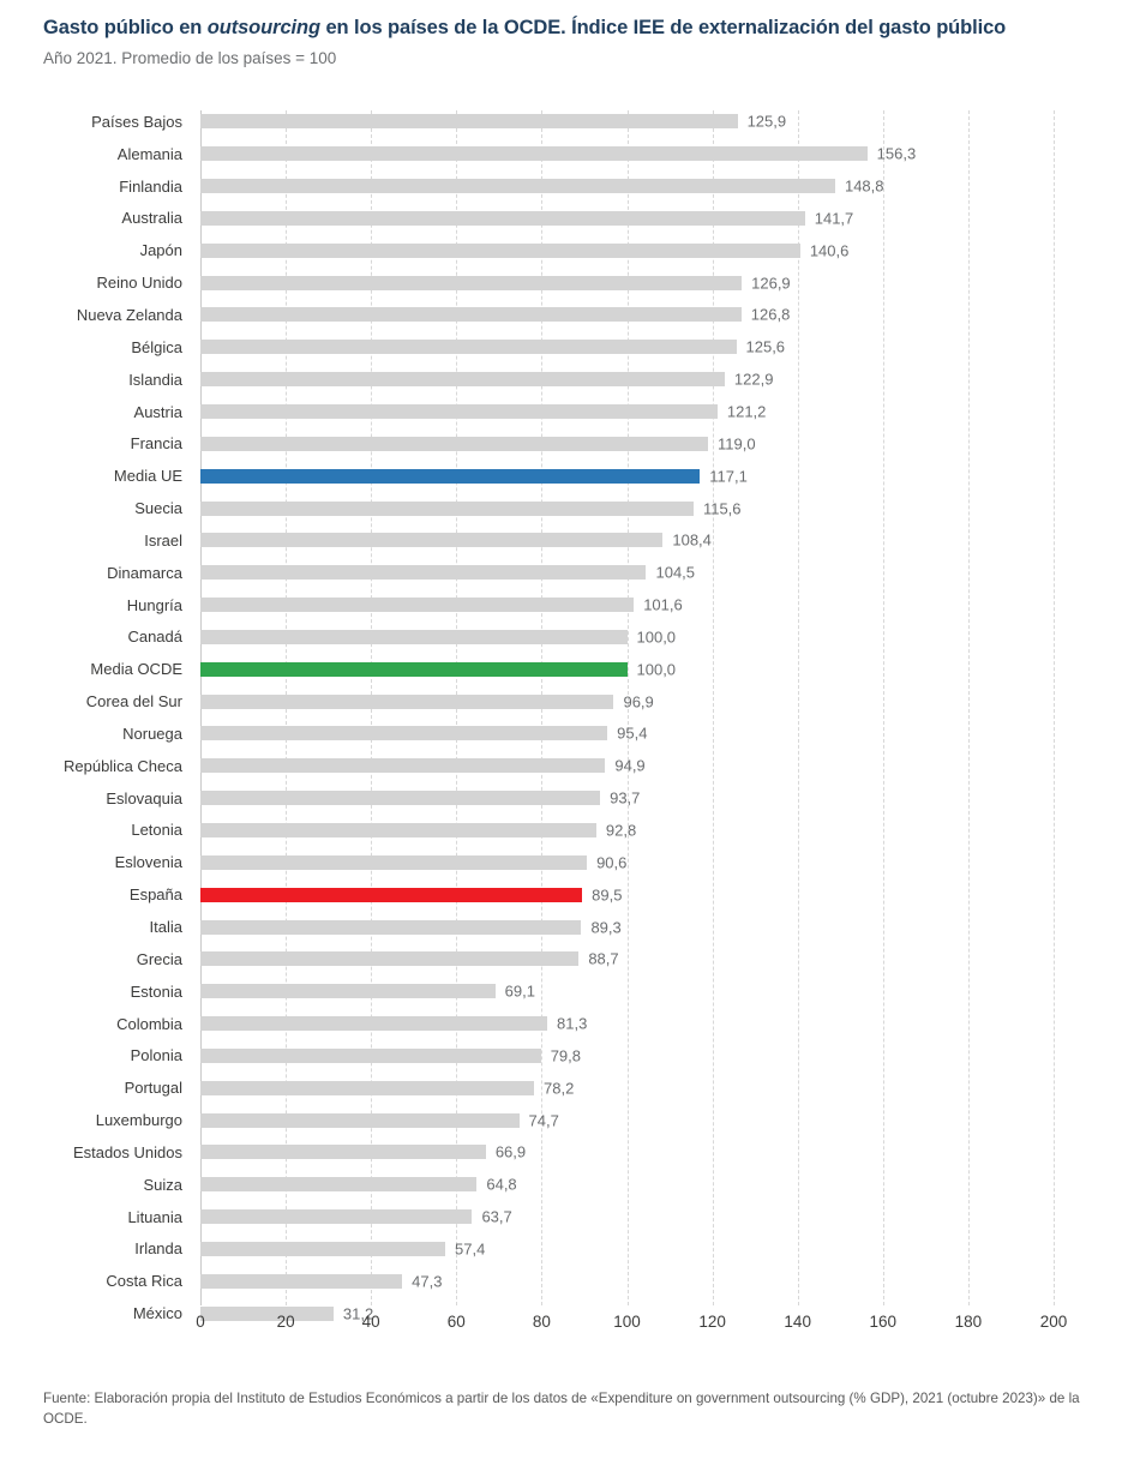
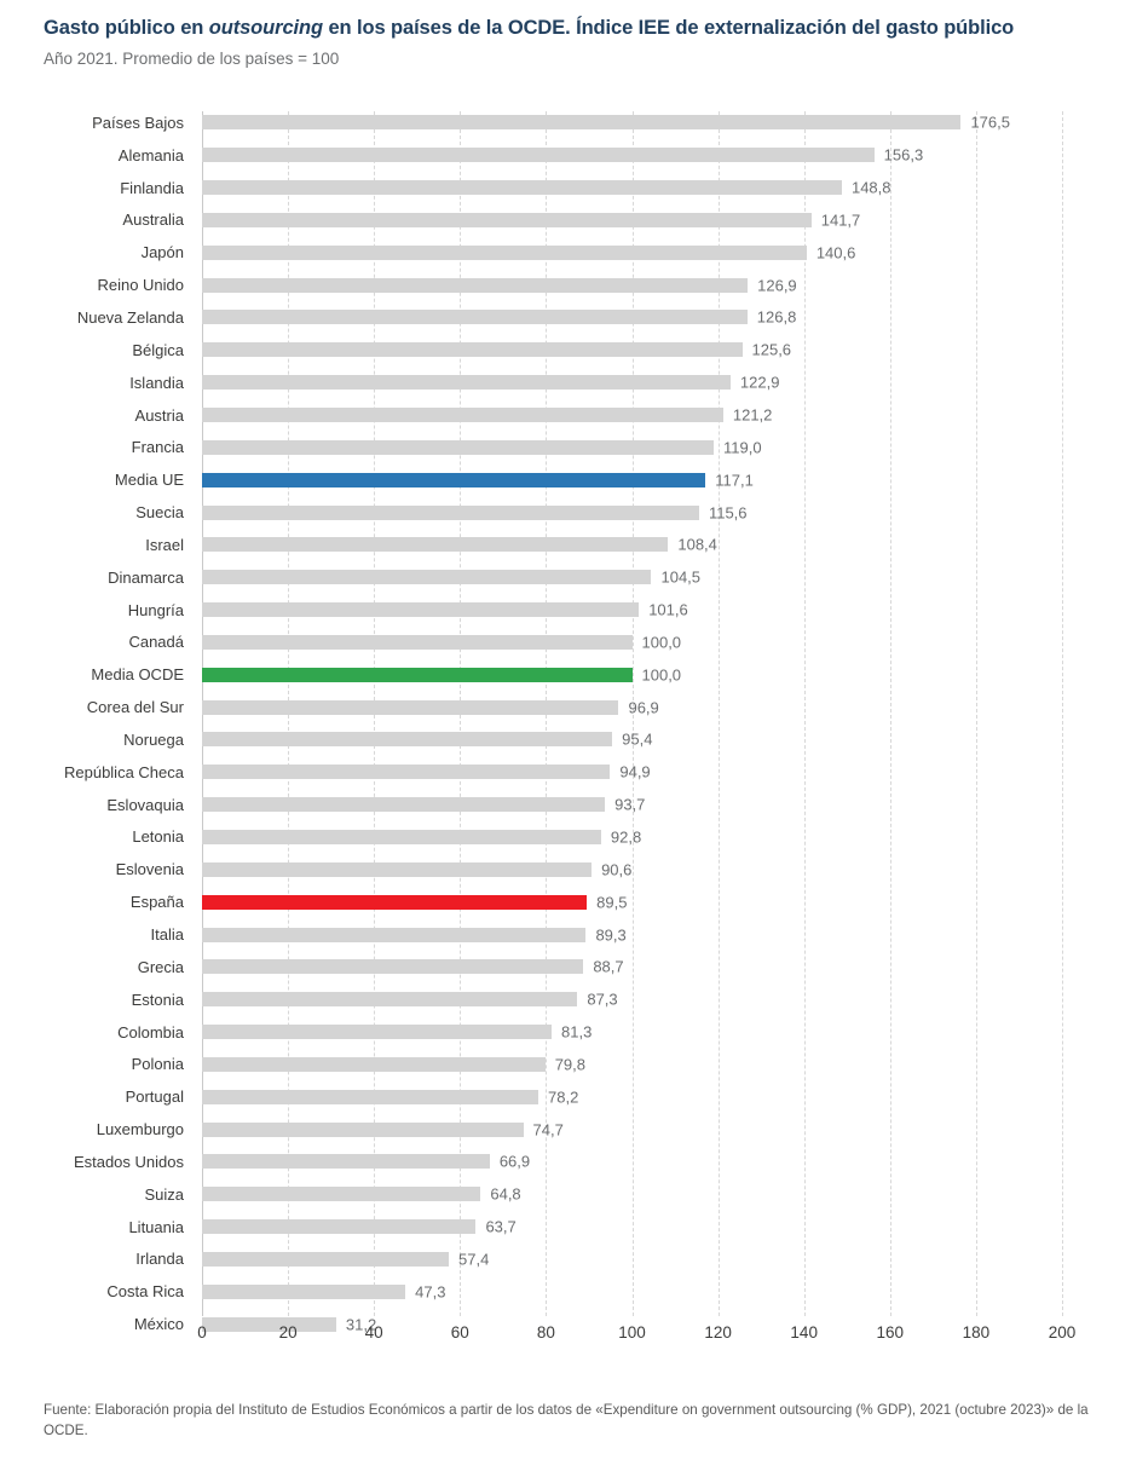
Países Bajos: 125,9 -> 176,5
Estonia: 69,1 -> 87,3
